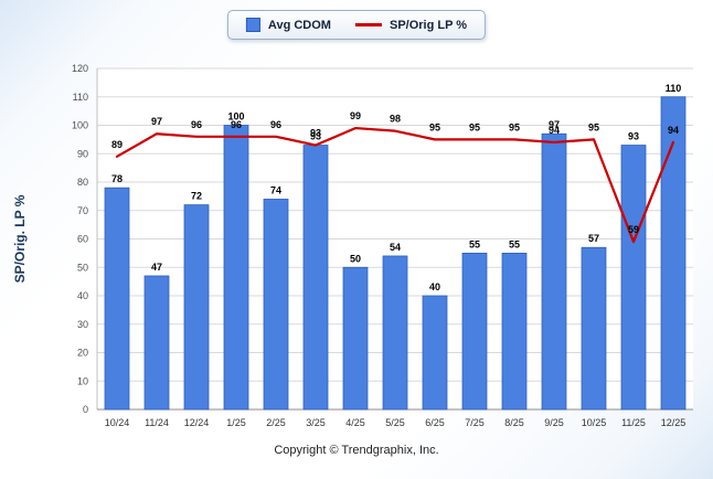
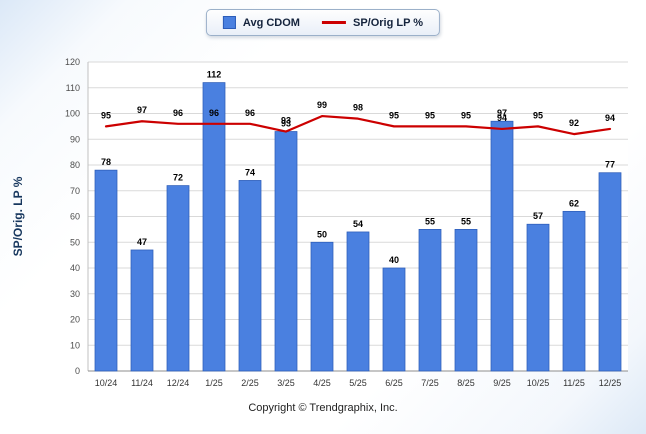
SP/Orig LP %/10/24: 89 -> 95
Avg CDOM/1/25: 100 -> 112
Avg CDOM/11/25: 93 -> 62
SP/Orig LP %/11/25: 59 -> 92
Avg CDOM/12/25: 110 -> 77
